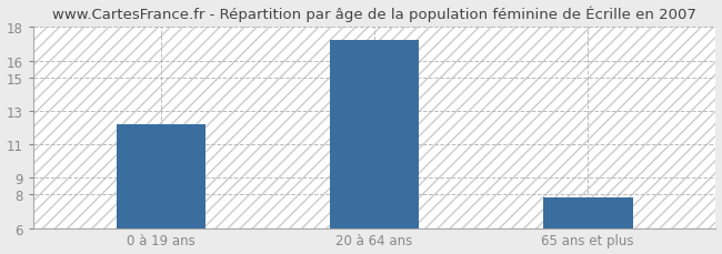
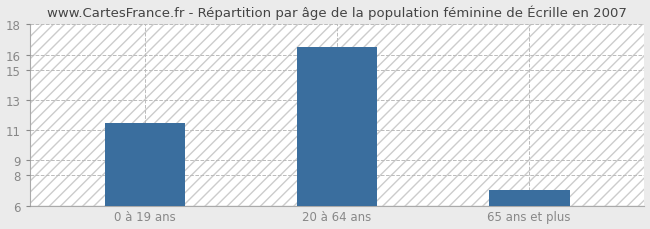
0 à 19 ans: 12.2 -> 11.5
20 à 64 ans: 17.2 -> 16.5
65 ans et plus: 7.8 -> 7.0
